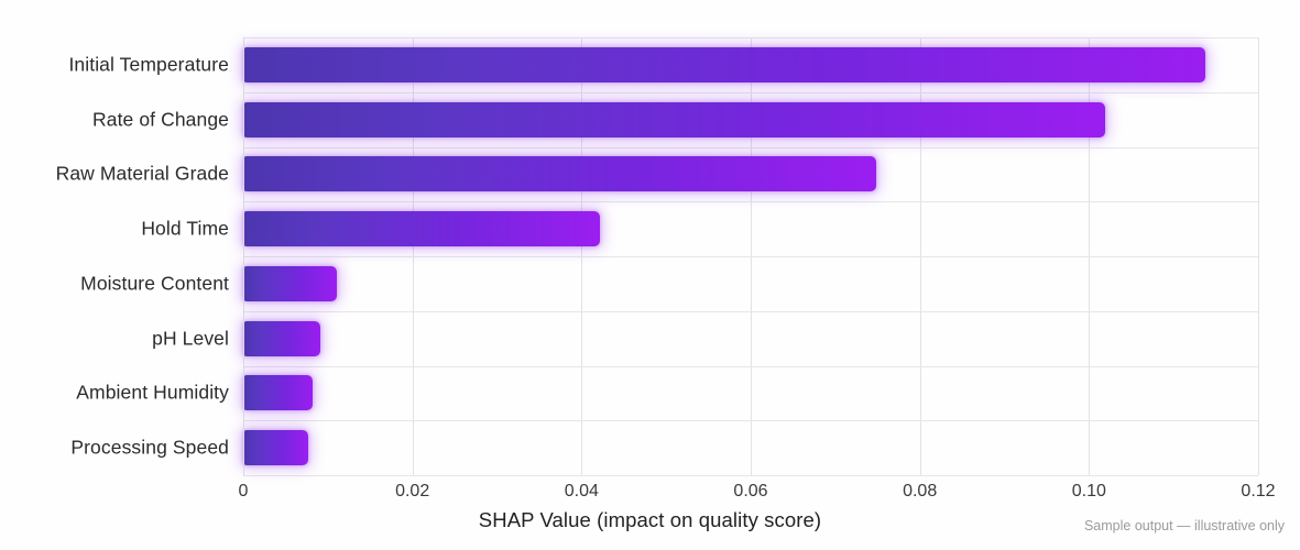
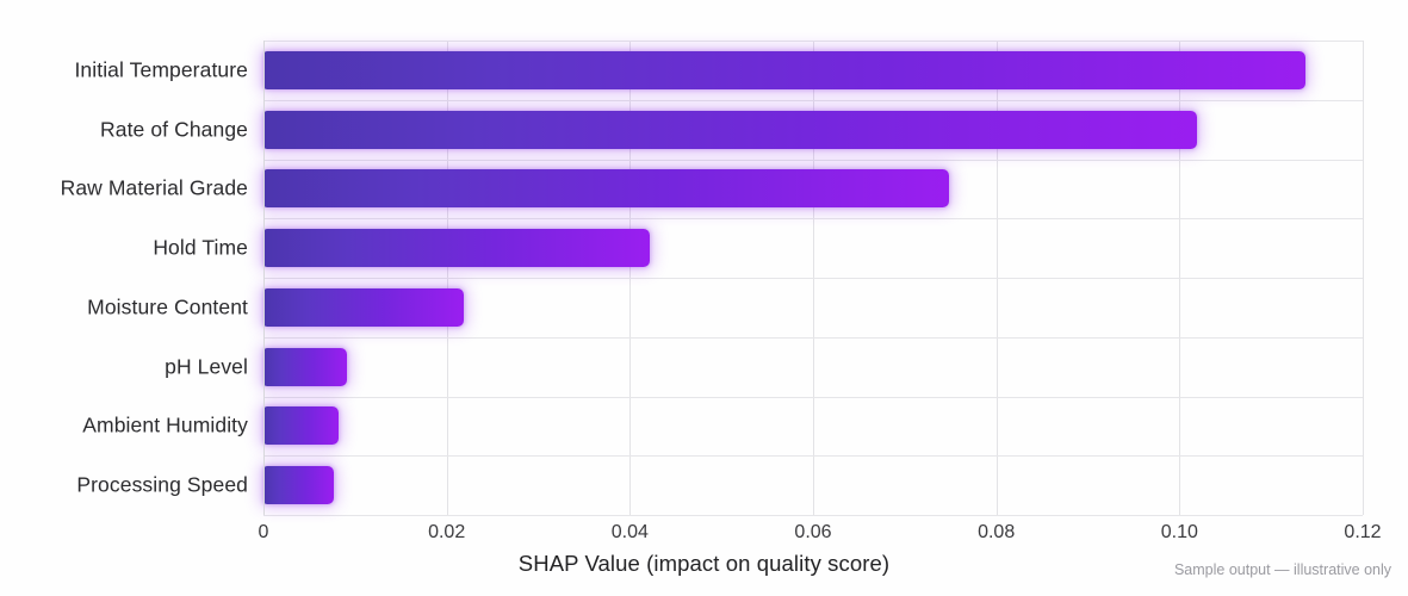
Moisture Content: 0.011 -> 0.022
